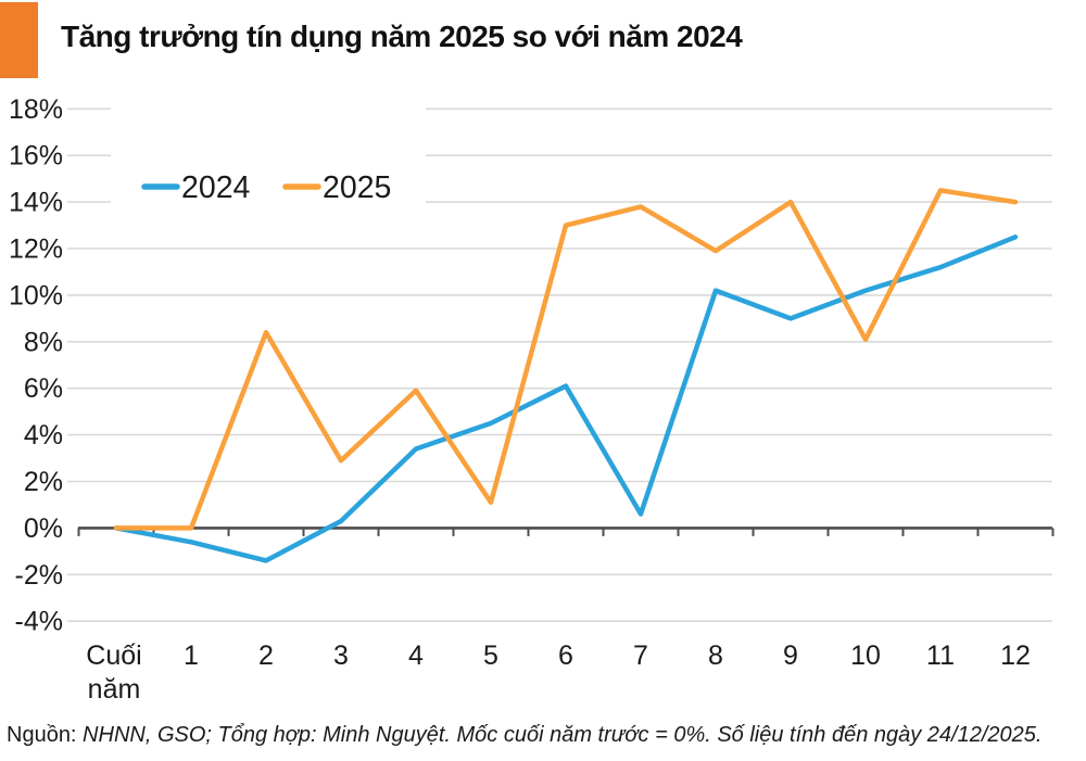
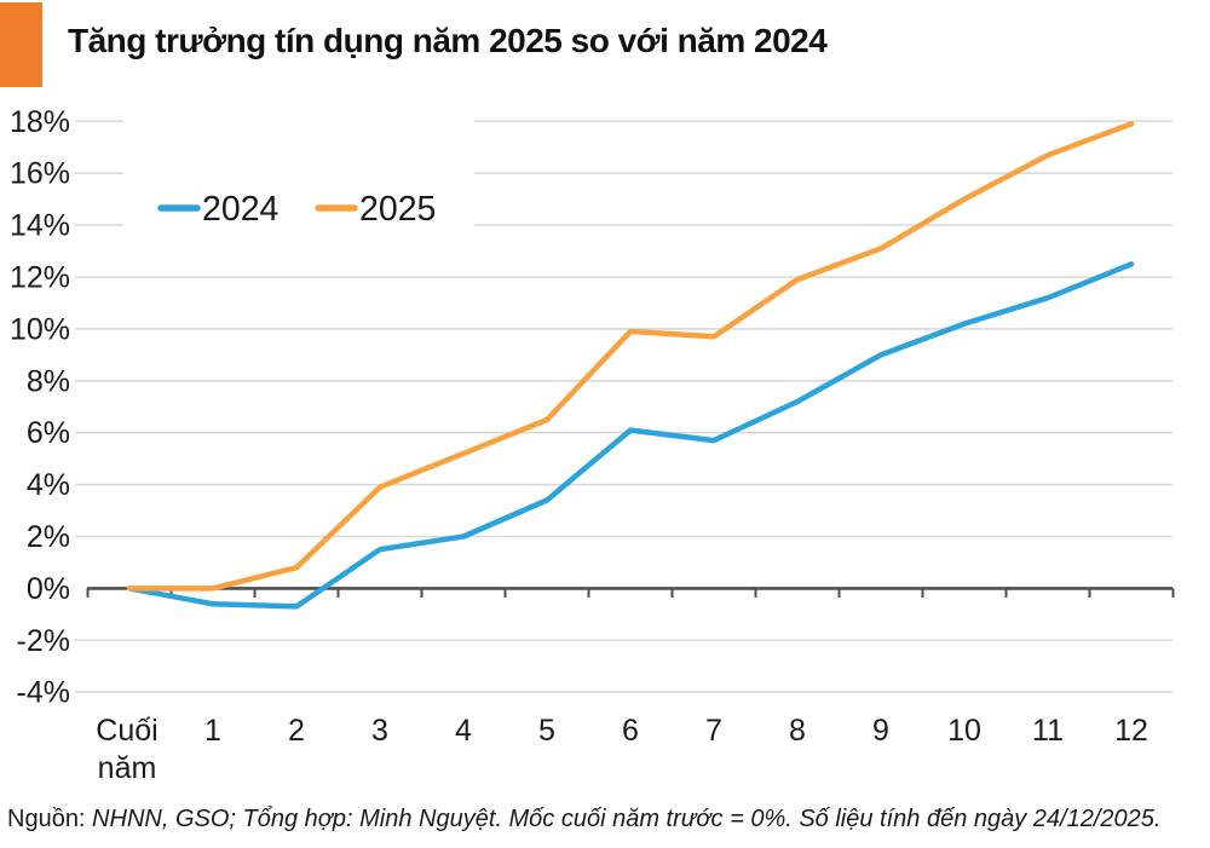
2024/2: -1.4% -> -0.7%
2025/2: 8.4% -> 0.8%
2024/3: 0.3% -> 1.5%
2025/3: 2.9% -> 3.9%
2024/4: 3.4% -> 2.0%
2025/4: 5.9% -> 5.2%
2024/5: 4.5% -> 3.4%
2025/5: 1.1% -> 6.5%
2025/6: 13.0% -> 9.9%
2024/7: 0.6% -> 5.7%
2025/7: 13.8% -> 9.7%
2024/8: 10.2% -> 7.2%
2025/9: 14.0% -> 13.1%
2025/10: 8.1% -> 15.0%
2025/11: 14.5% -> 16.7%
2025/12: 14.0% -> 17.9%
